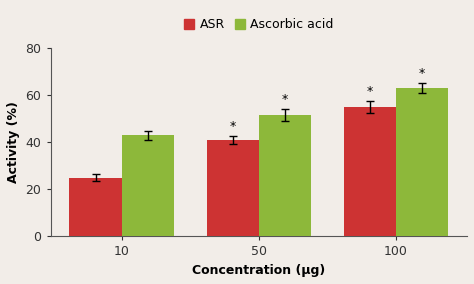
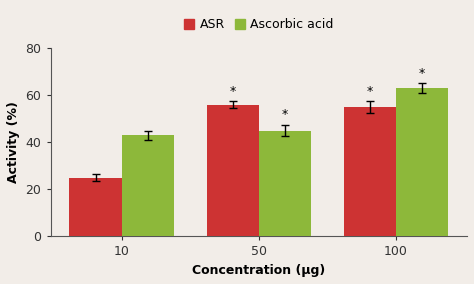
ASR/50: 41 -> 56
Ascorbic acid/50: 51.5 -> 45.0
